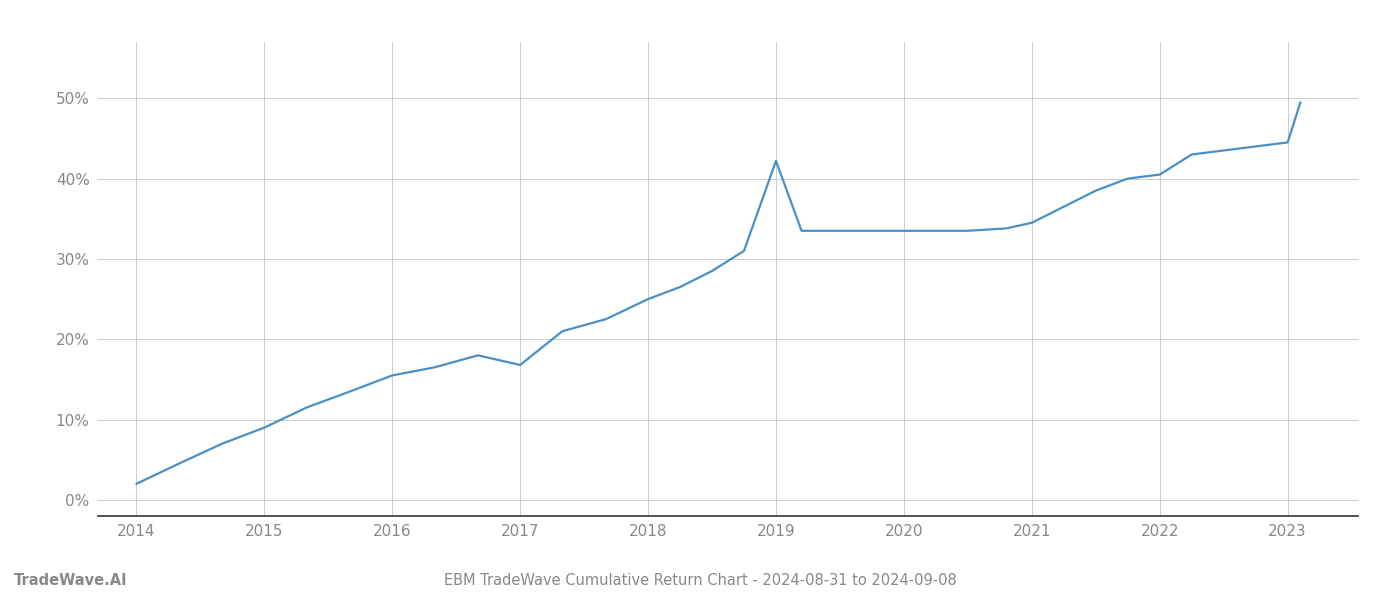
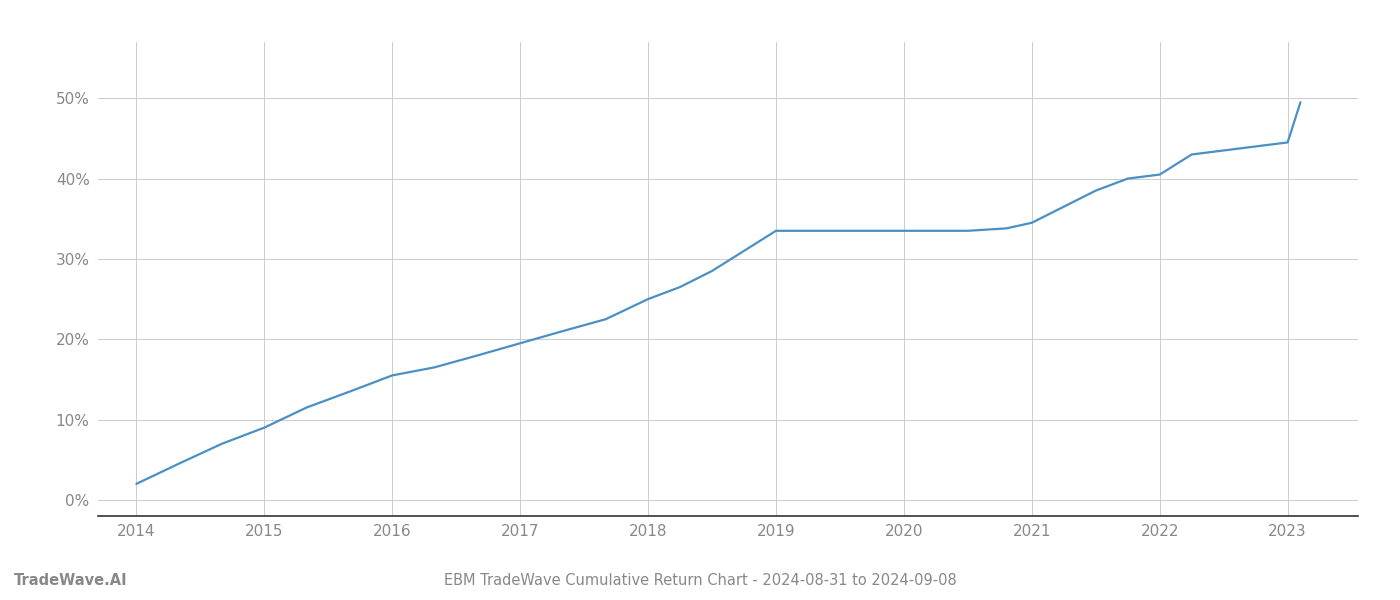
2017: 16.8% -> 19.5%
2019: 42.2% -> 33.5%
